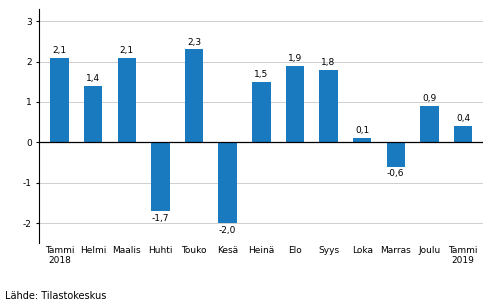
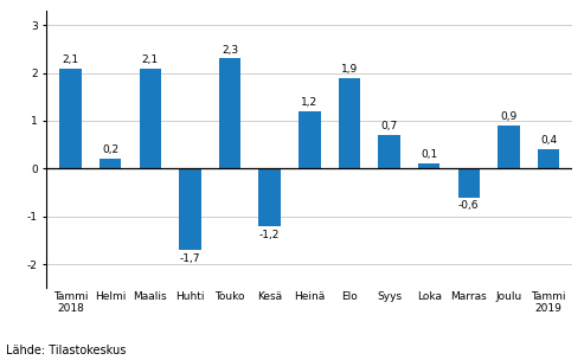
Helmi: 1,4 -> 0,2
Kesä: -2,0 -> -1,2
Heinä: 1,5 -> 1,2
Syys: 1,8 -> 0,7
